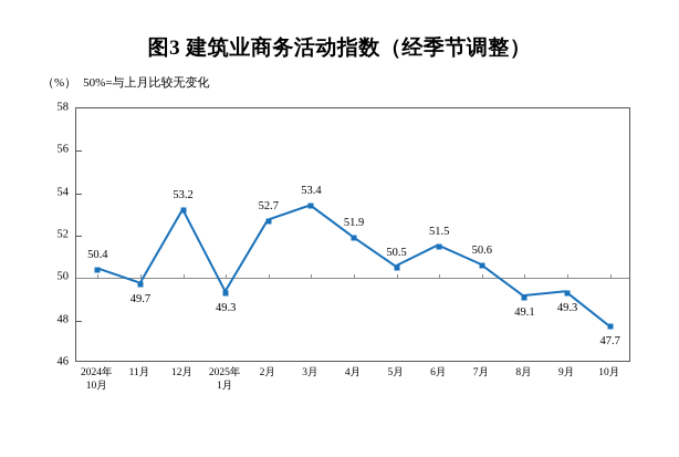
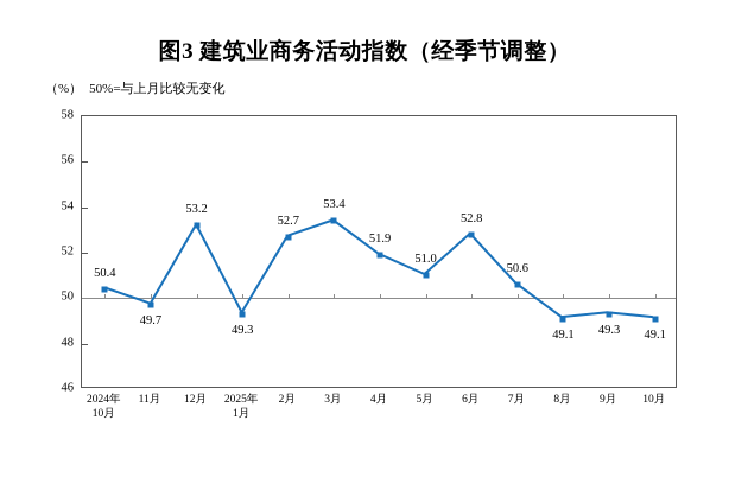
5月: 50.5 -> 51.0
6月: 51.5 -> 52.8
10月: 47.7 -> 49.1
